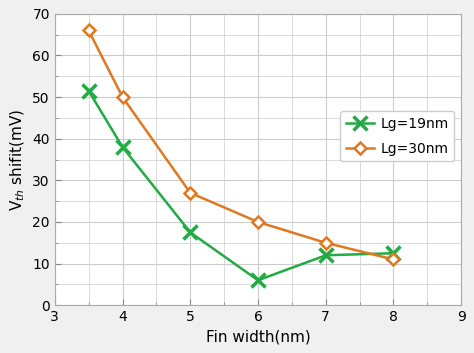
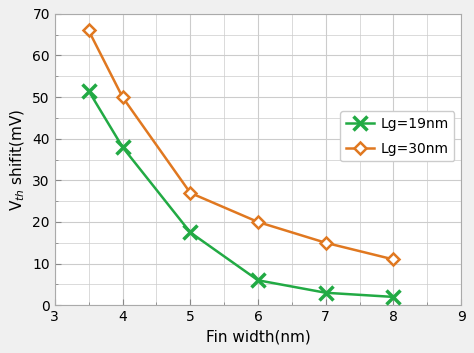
Lg=19nm/7: 12.0 -> 3.0
Lg=19nm/8: 12.5 -> 2.0
